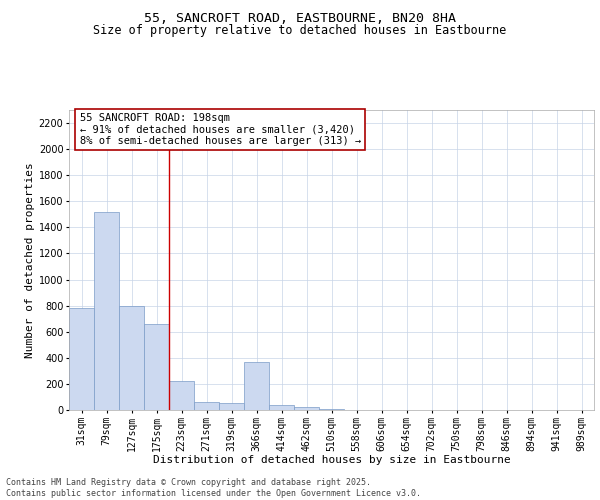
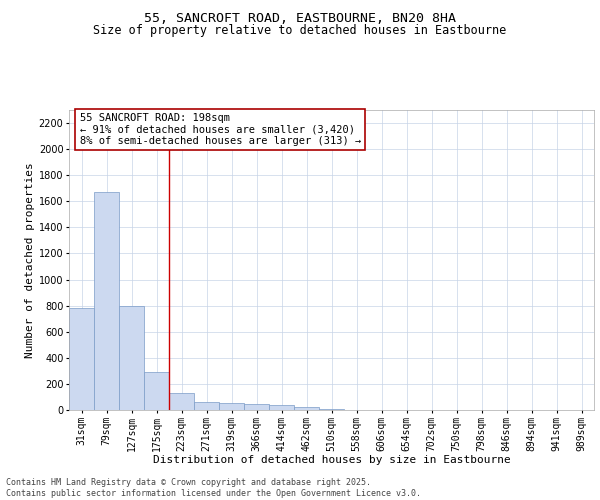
79sqm: 1520 -> 1670
175sqm: 660 -> 300
223sqm: 220 -> 130
366sqm: 370 -> 40
